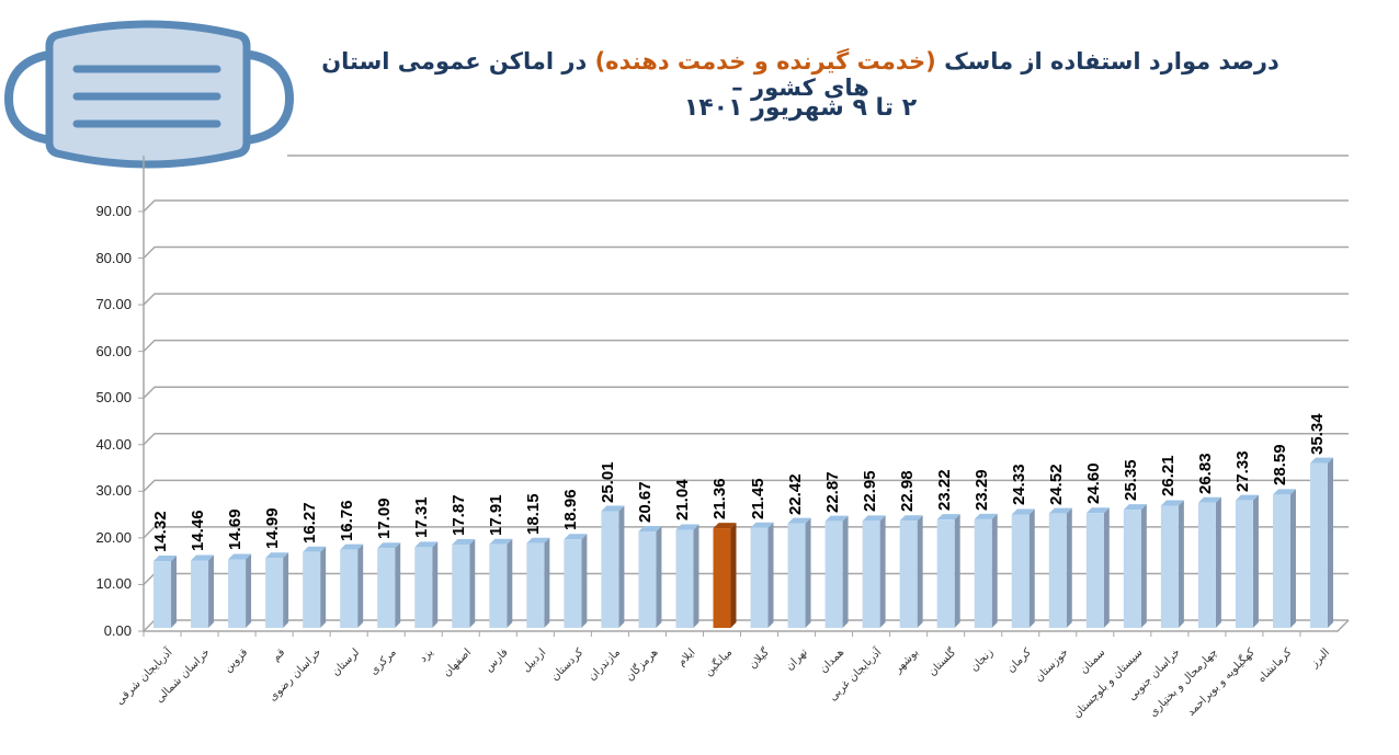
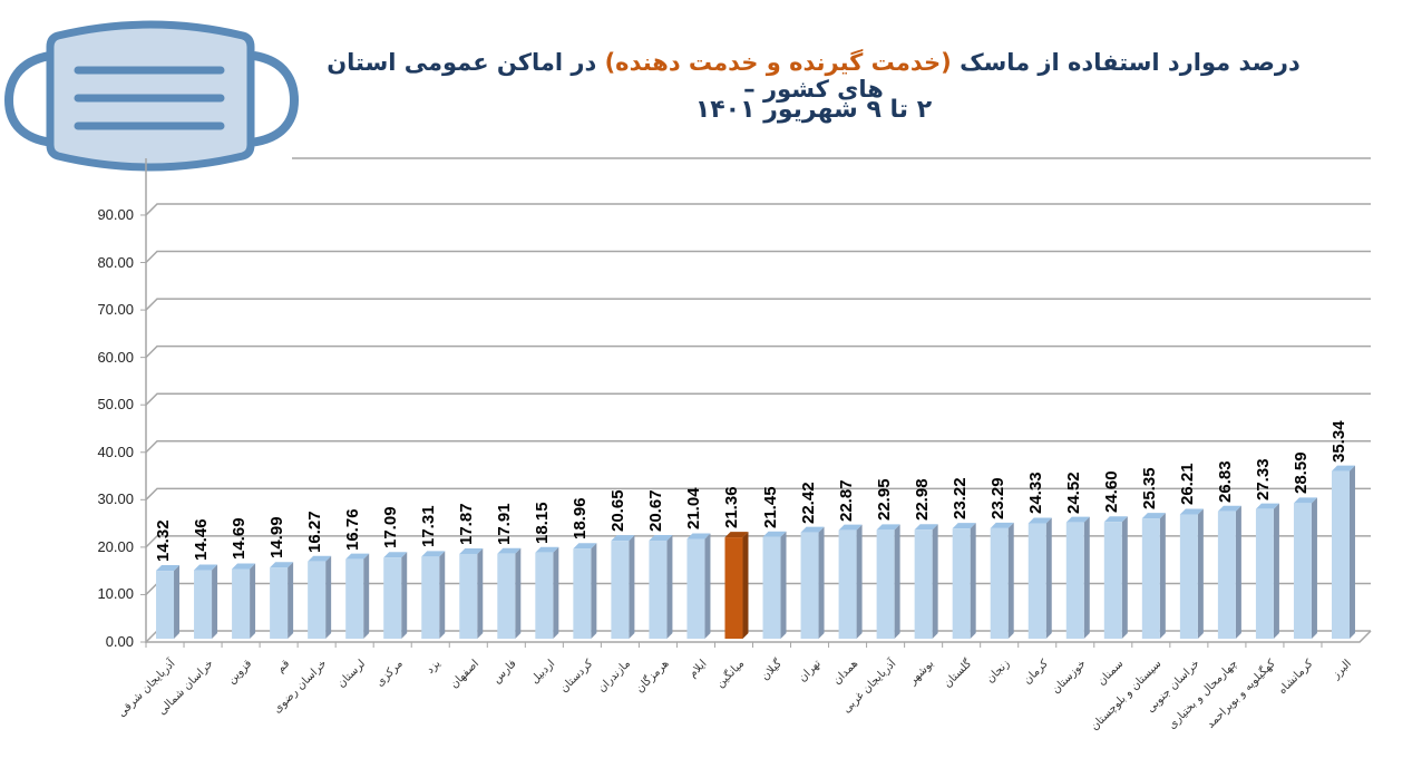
مازندران: 25.01 -> 20.65
